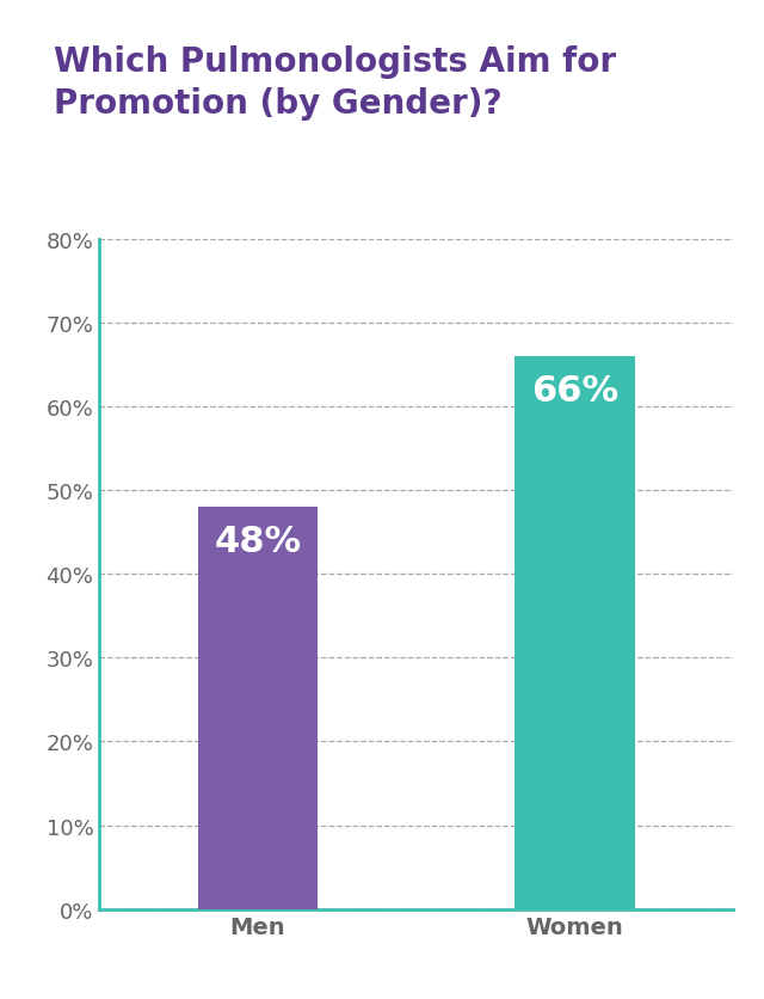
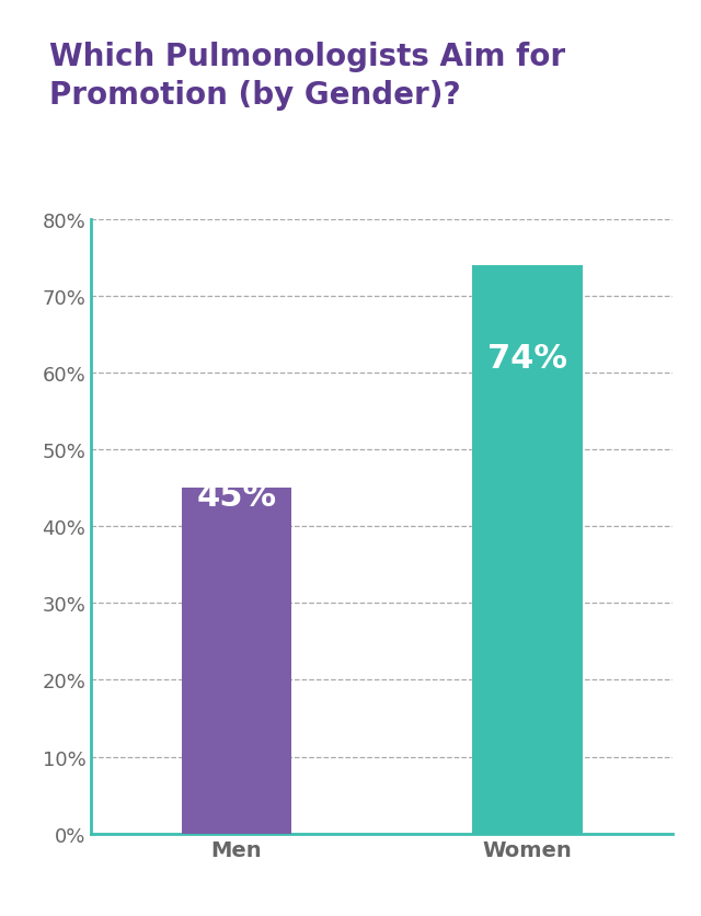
Men: 48% -> 45%
Women: 66% -> 74%
